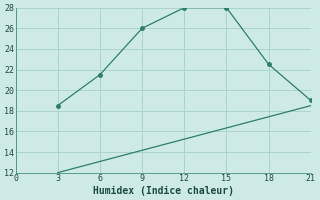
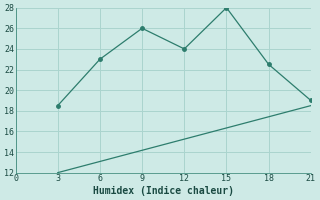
6: 21.5 -> 23.0
12: 28.0 -> 24.0
